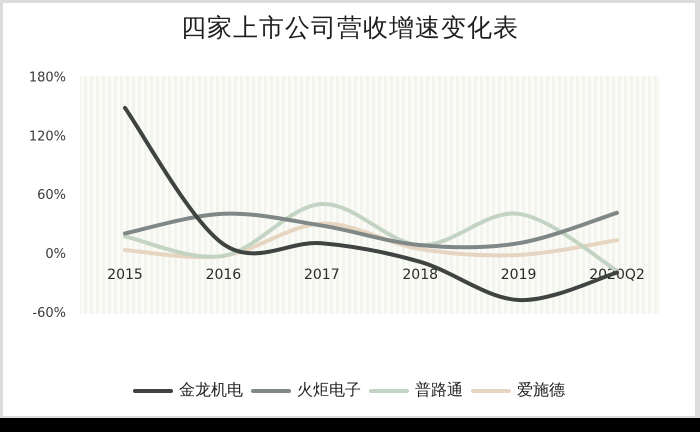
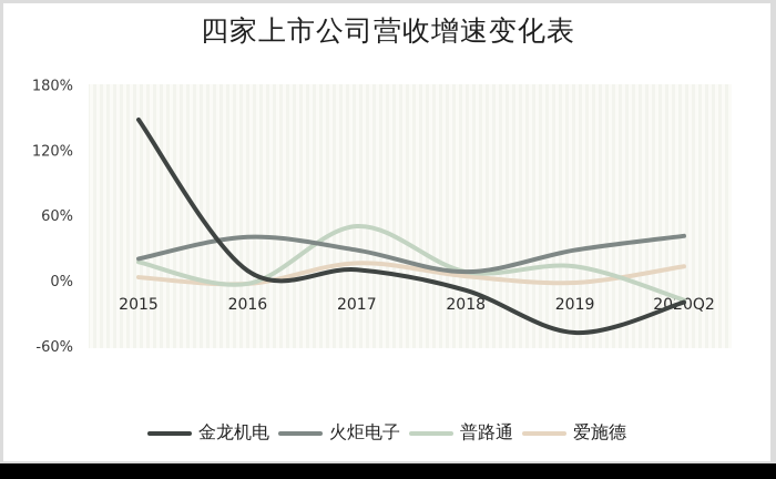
爱施德/2017: 30% -> 20%
火炬电子/2019: 10% -> 30%
普路通/2019: 40% -> 10%
